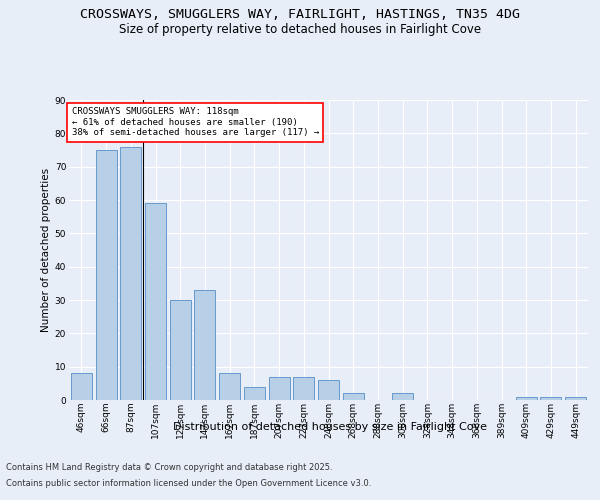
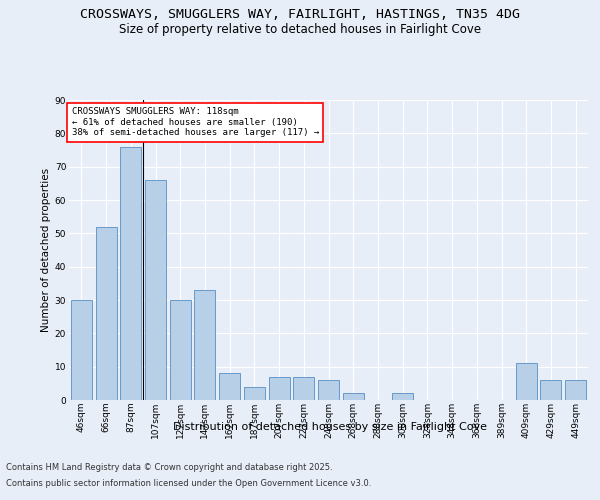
46sqm: 8 -> 30
66sqm: 75 -> 52
107sqm: 59 -> 66
409sqm: 1 -> 11
429sqm: 1 -> 6
449sqm: 1 -> 6
